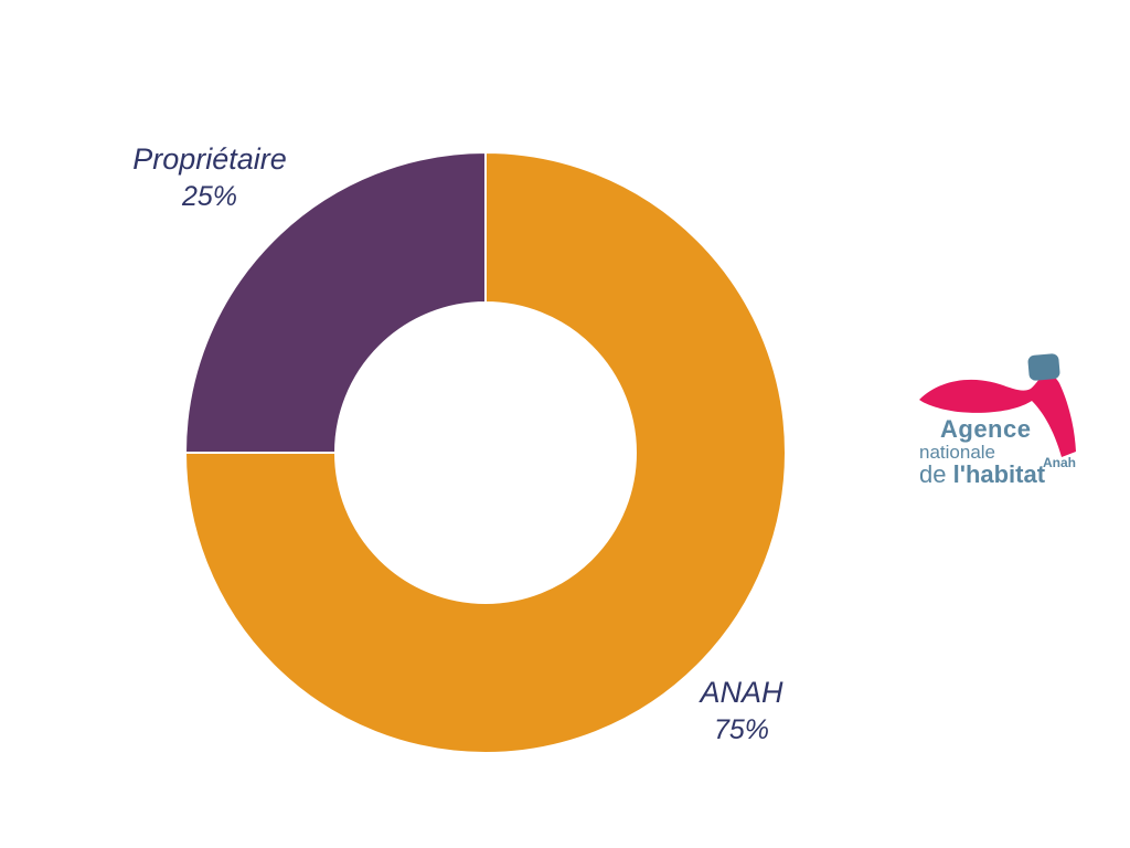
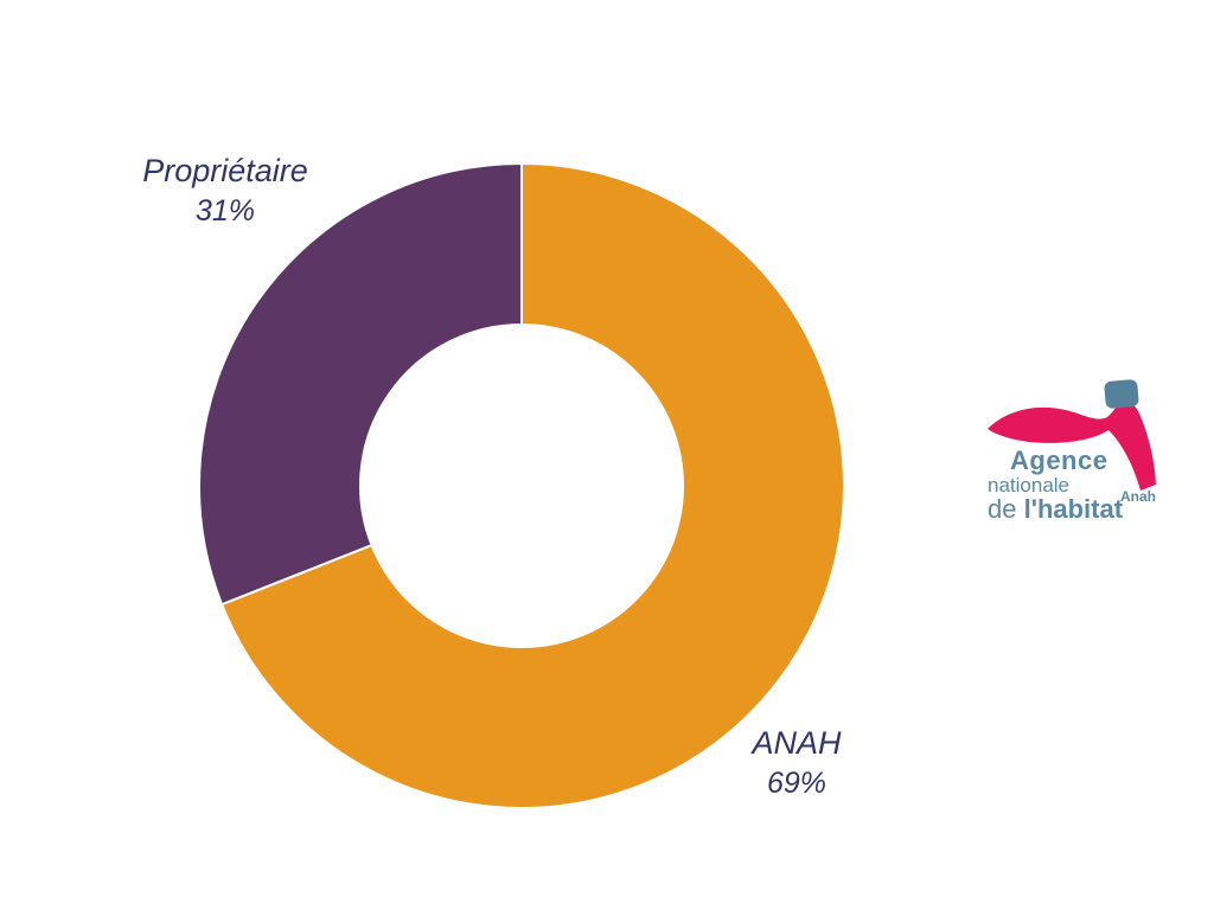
ANAH: 75% -> 69%
Propriétaire: 25% -> 31%
